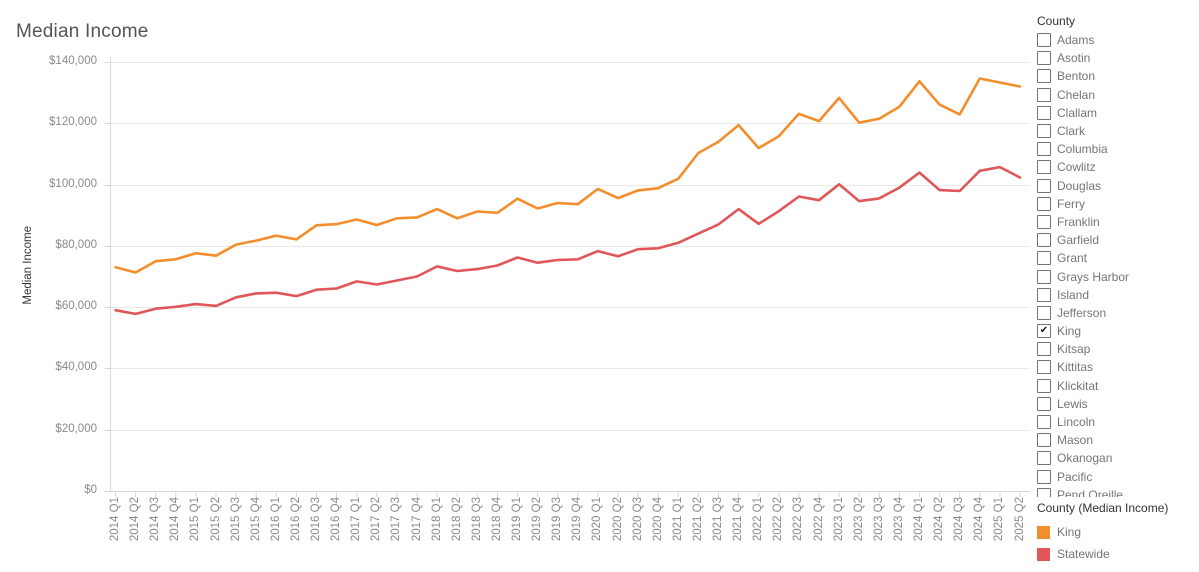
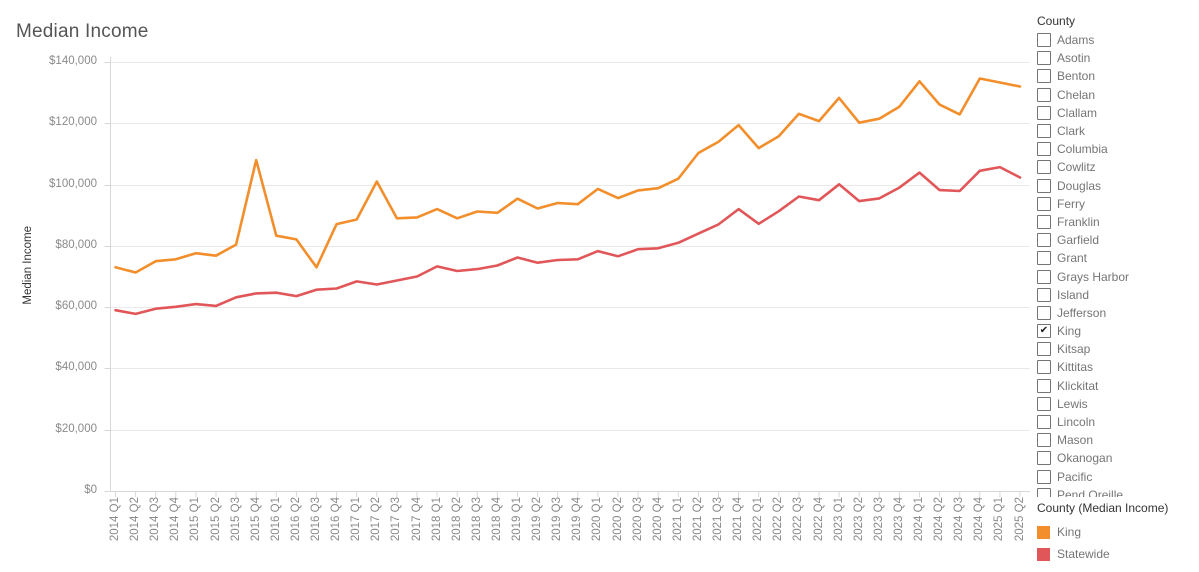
King/2015 Q4: $82000 -> $108000
King/2016 Q3: $87000 -> $73000
King/2017 Q2: $87000 -> $101000
